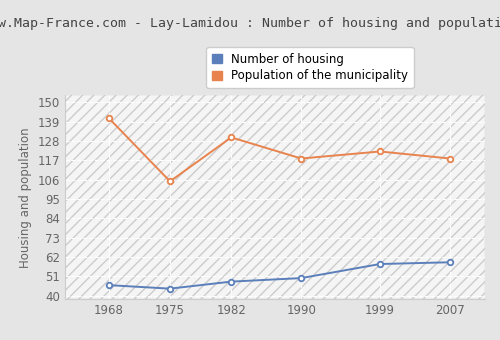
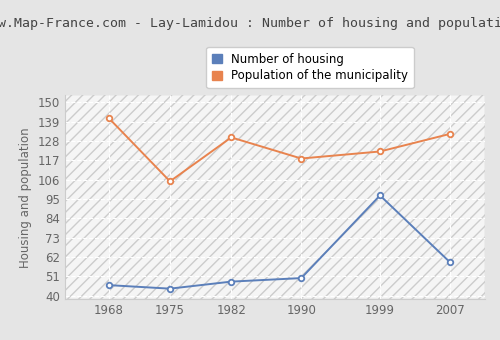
Number of housing/1999: 58 -> 97
Population of the municipality/2007: 118 -> 132
